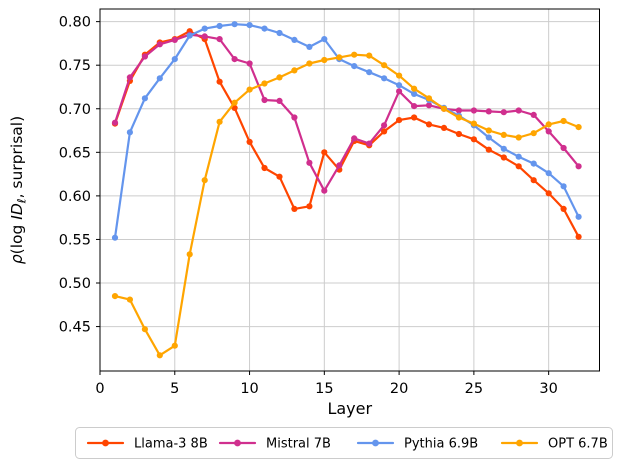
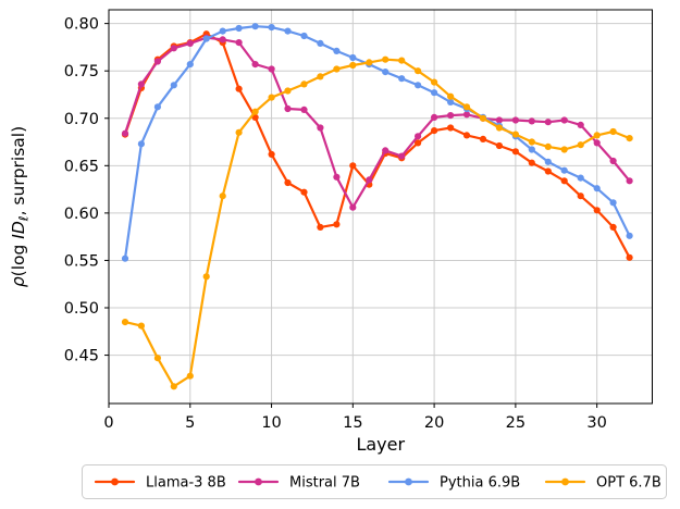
Pythia 6.9B/15: 0.78 -> 0.76
Mistral 7B/20: 0.72 -> 0.70
